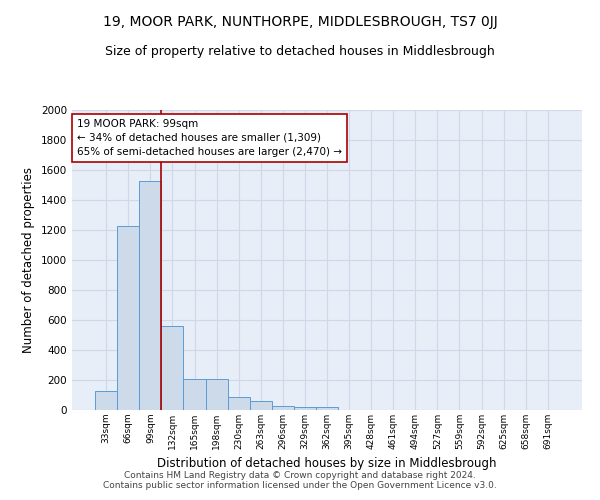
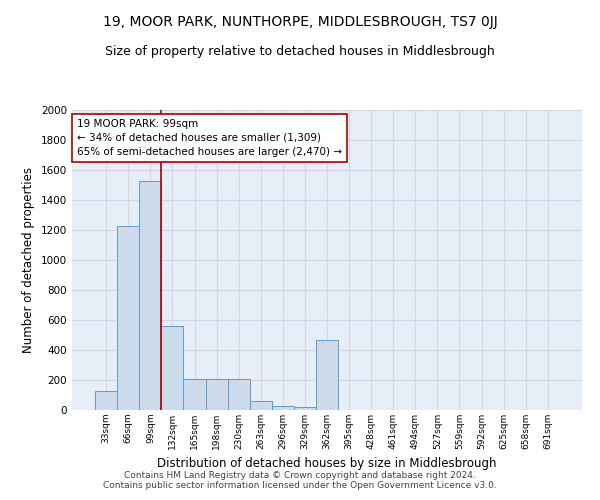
230sqm: 90 -> 210
362sqm: 20 -> 470
